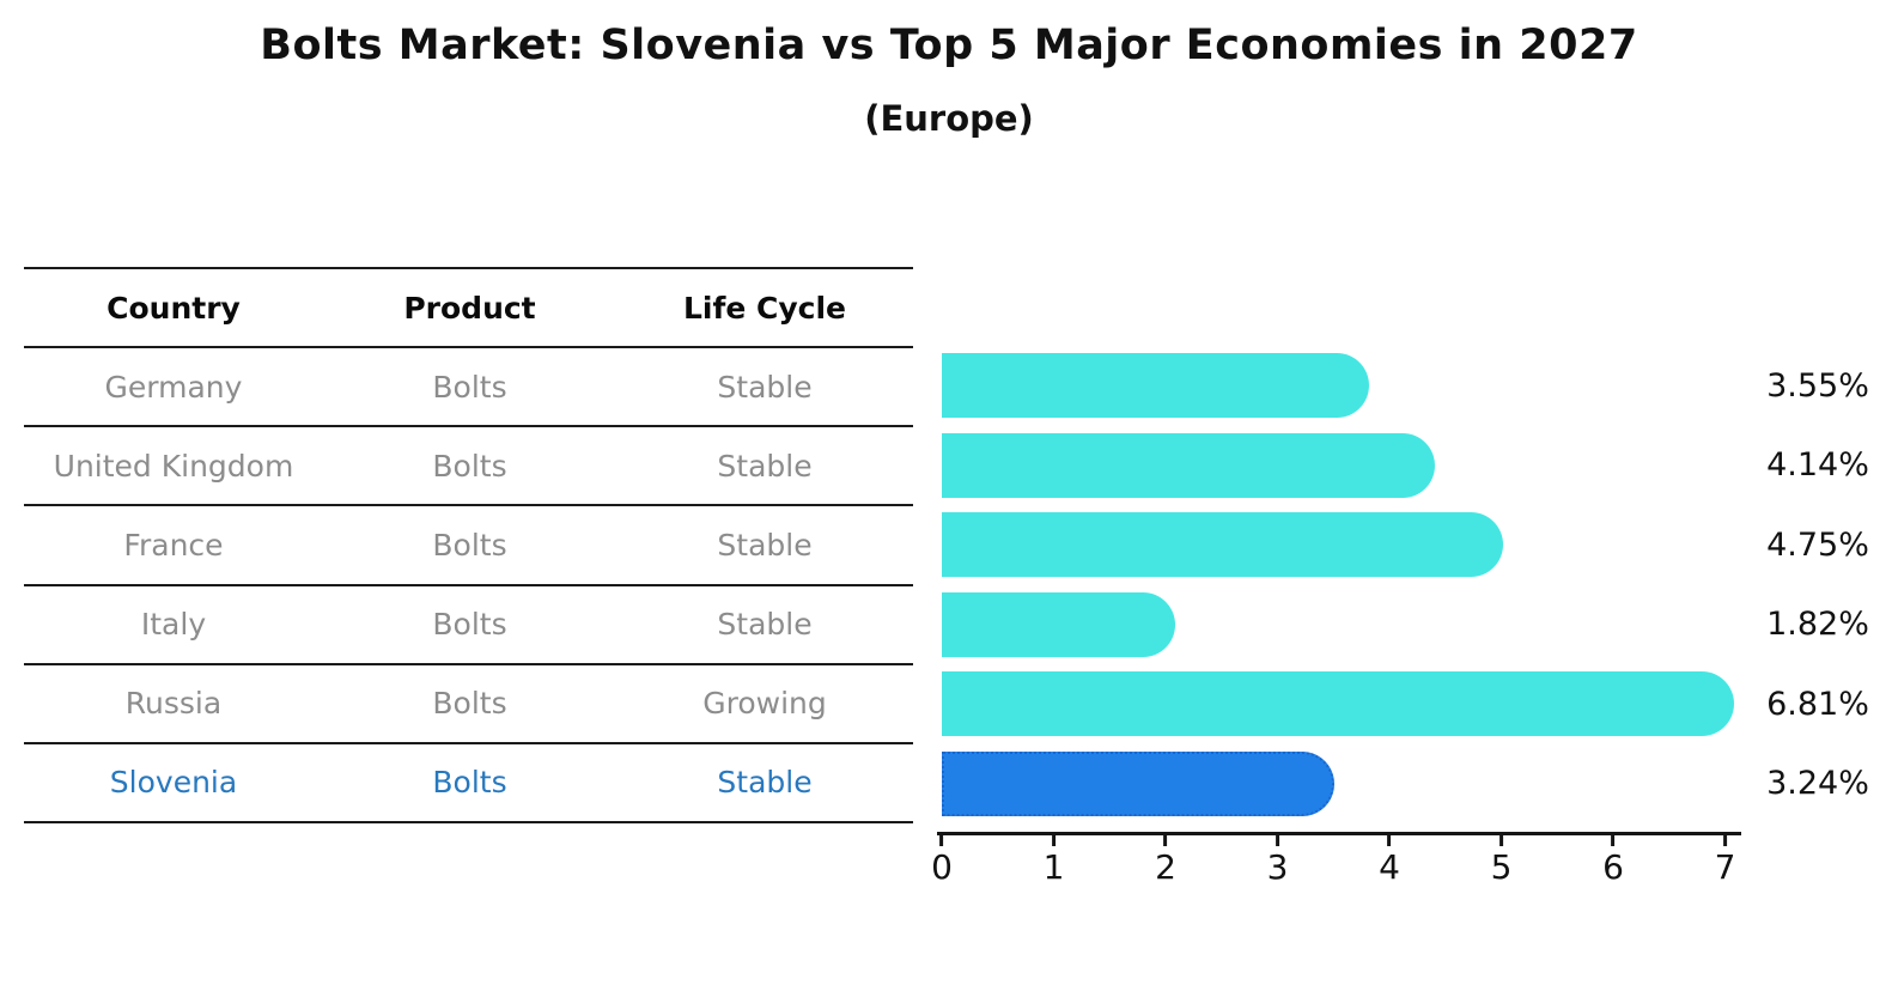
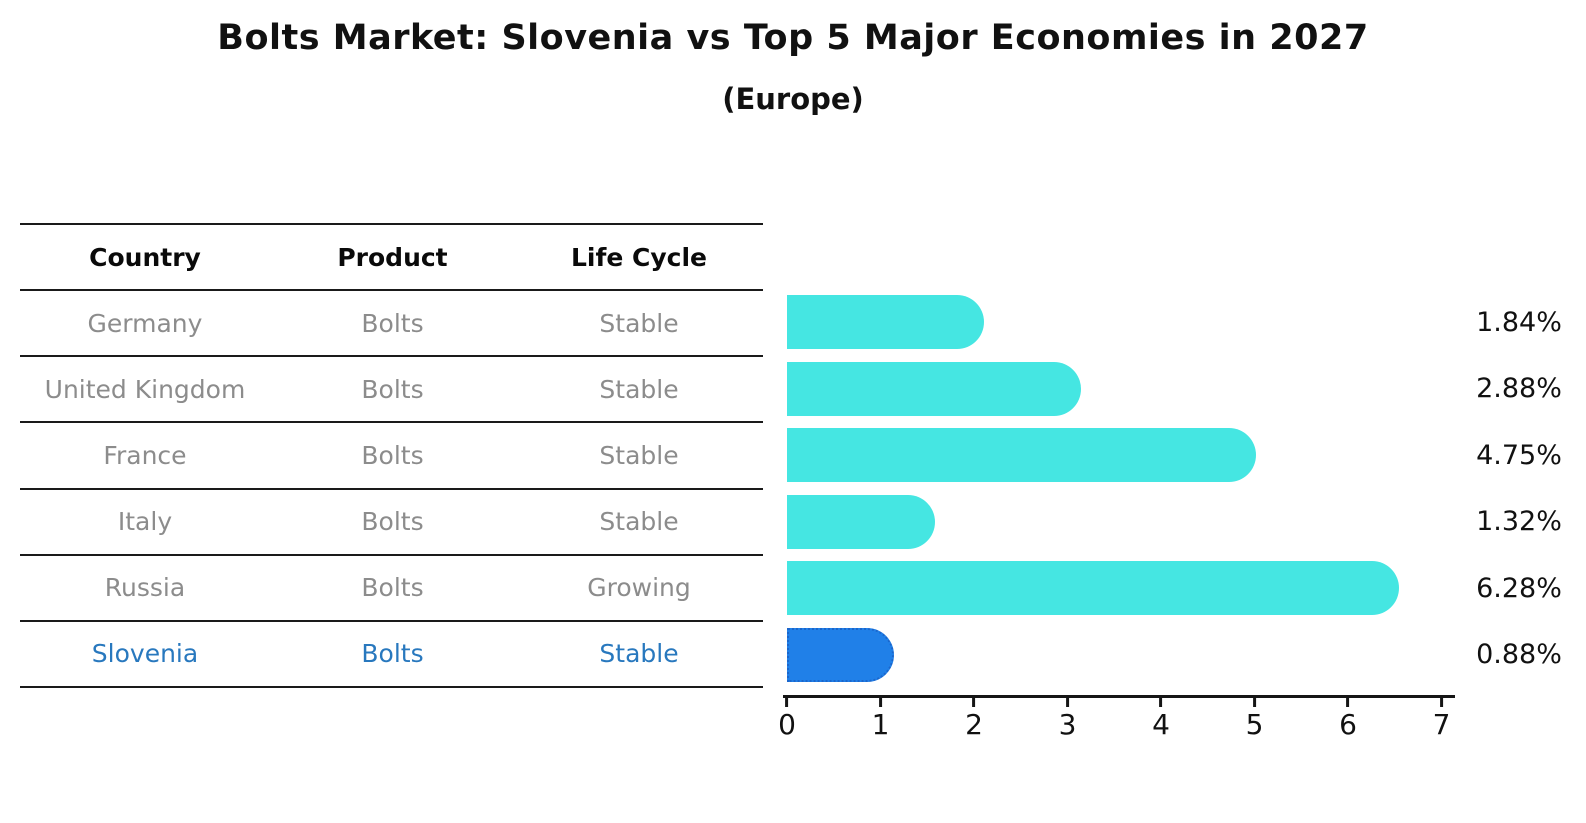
Germany: 3.55% -> 1.84%
United Kingdom: 4.14% -> 2.88%
Italy: 1.82% -> 1.32%
Russia: 6.81% -> 6.28%
Slovenia: 3.24% -> 0.88%
